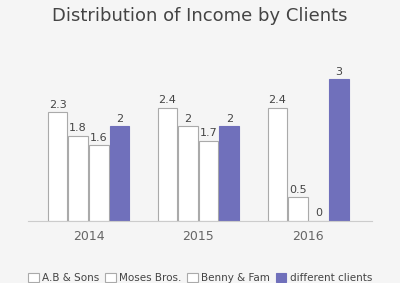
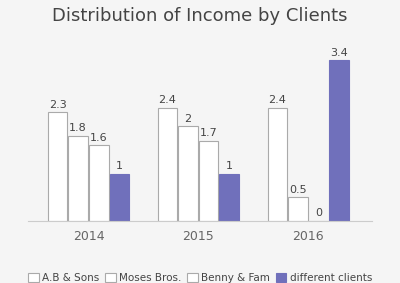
different clients/2014: 2 -> 1
different clients/2015: 2 -> 1
different clients/2016: 3 -> 3.4
